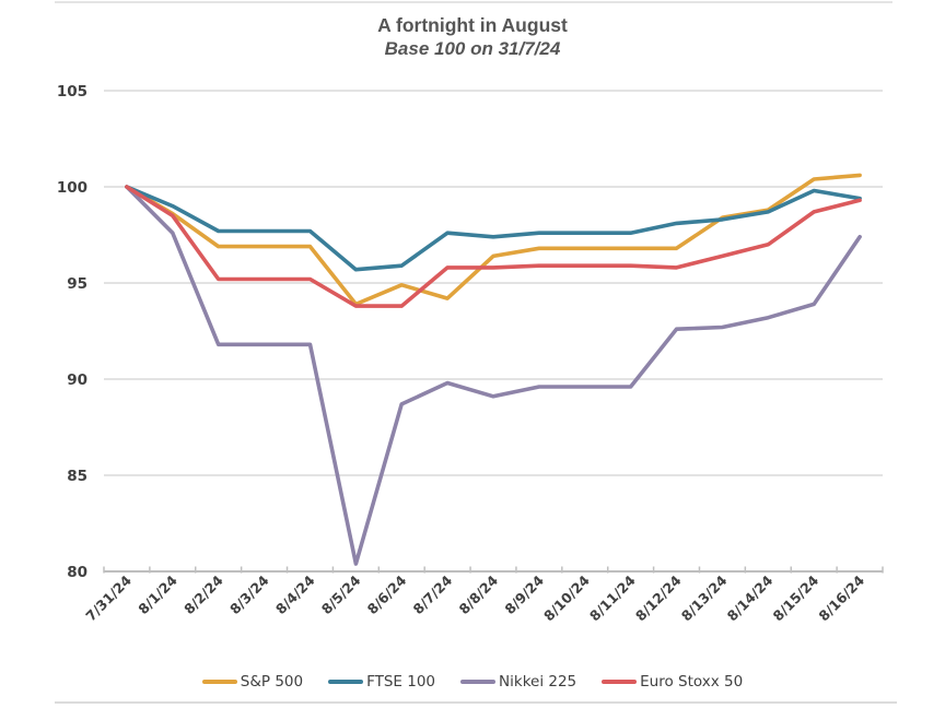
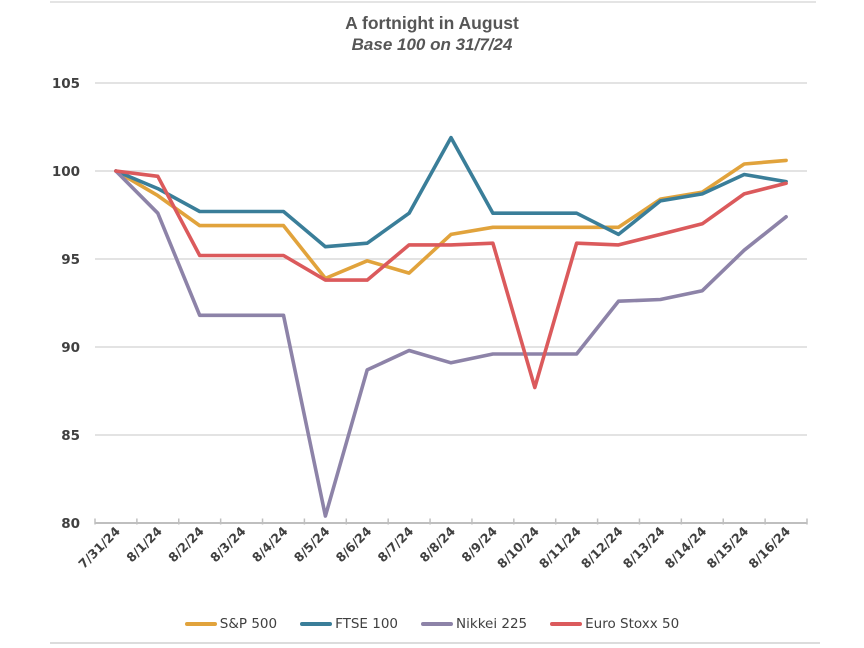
Euro Stoxx 50/8/1/24: 98.5 -> 99.7
FTSE 100/8/8/24: 97.4 -> 101.9
Euro Stoxx 50/8/10/24: 95.9 -> 87.7
FTSE 100/8/12/24: 98.1 -> 96.4
Nikkei 225/8/15/24: 93.9 -> 95.5
